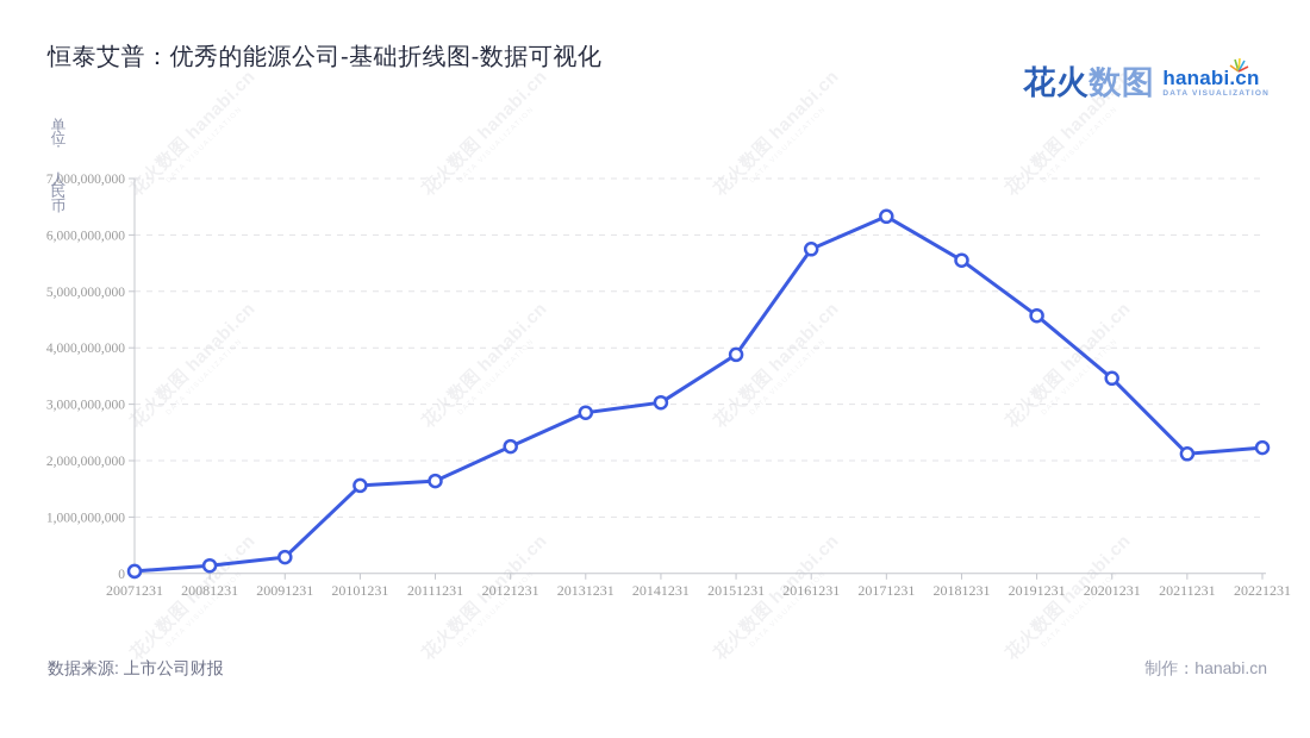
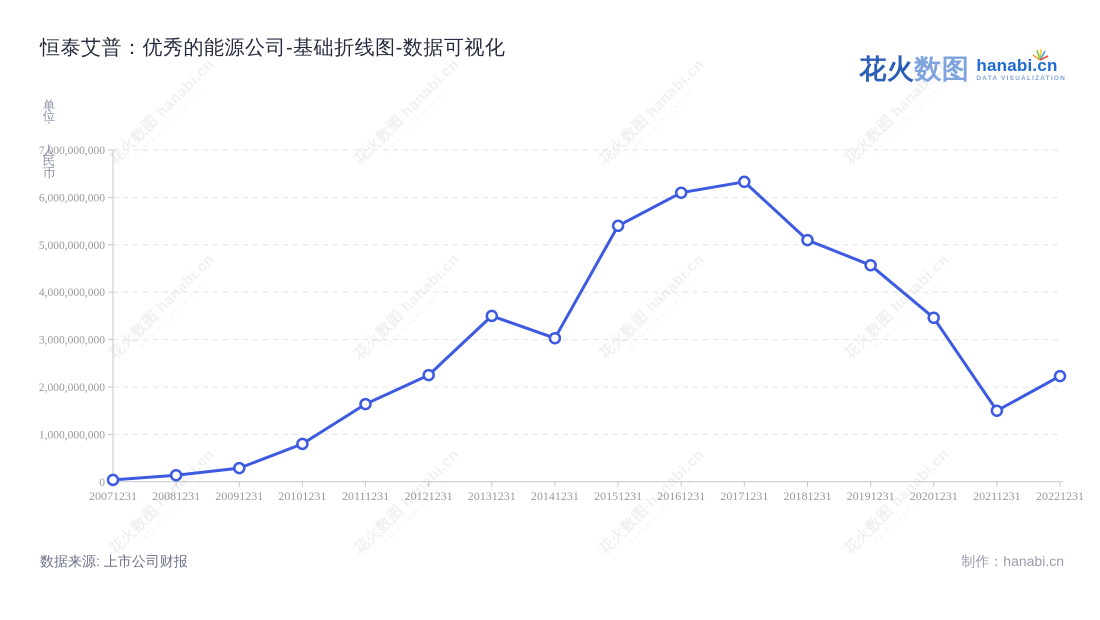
20101231: 1600000000 -> 800000000
20131231: 2800000000 -> 3500000000
20151231: 3900000000 -> 5400000000
20161231: 5800000000 -> 6100000000
20181231: 5600000000 -> 5100000000
20211231: 2100000000 -> 1500000000
